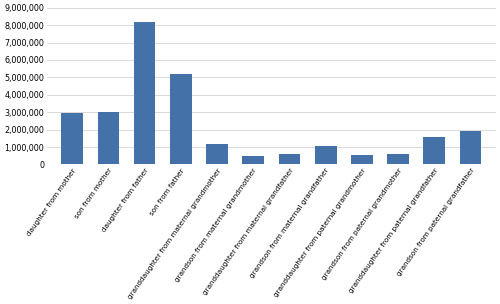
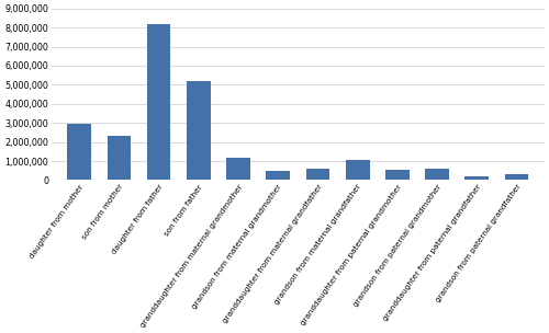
son from mother: 3,000,000 -> 2,300,000
granddaughter from paternal grandfather: 1,600,000 -> 200,000
grandson from paternal grandfather: 1,900,000 -> 300,000
